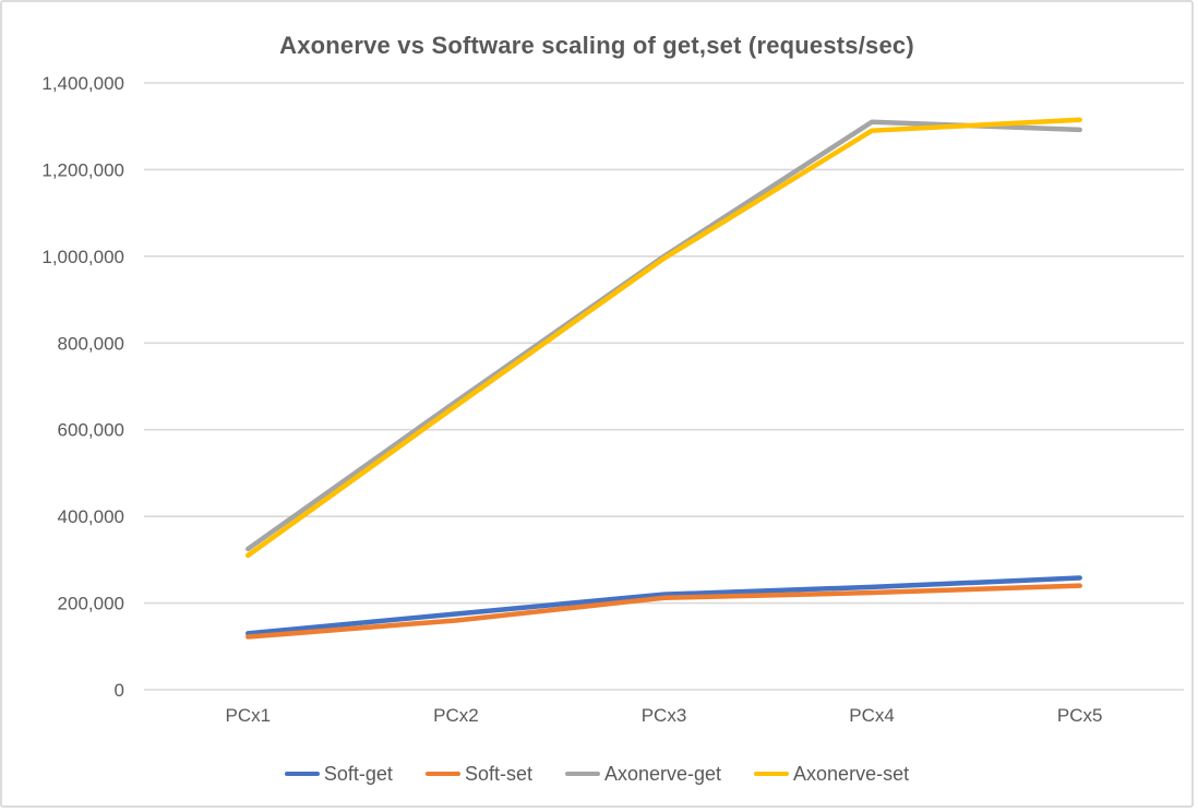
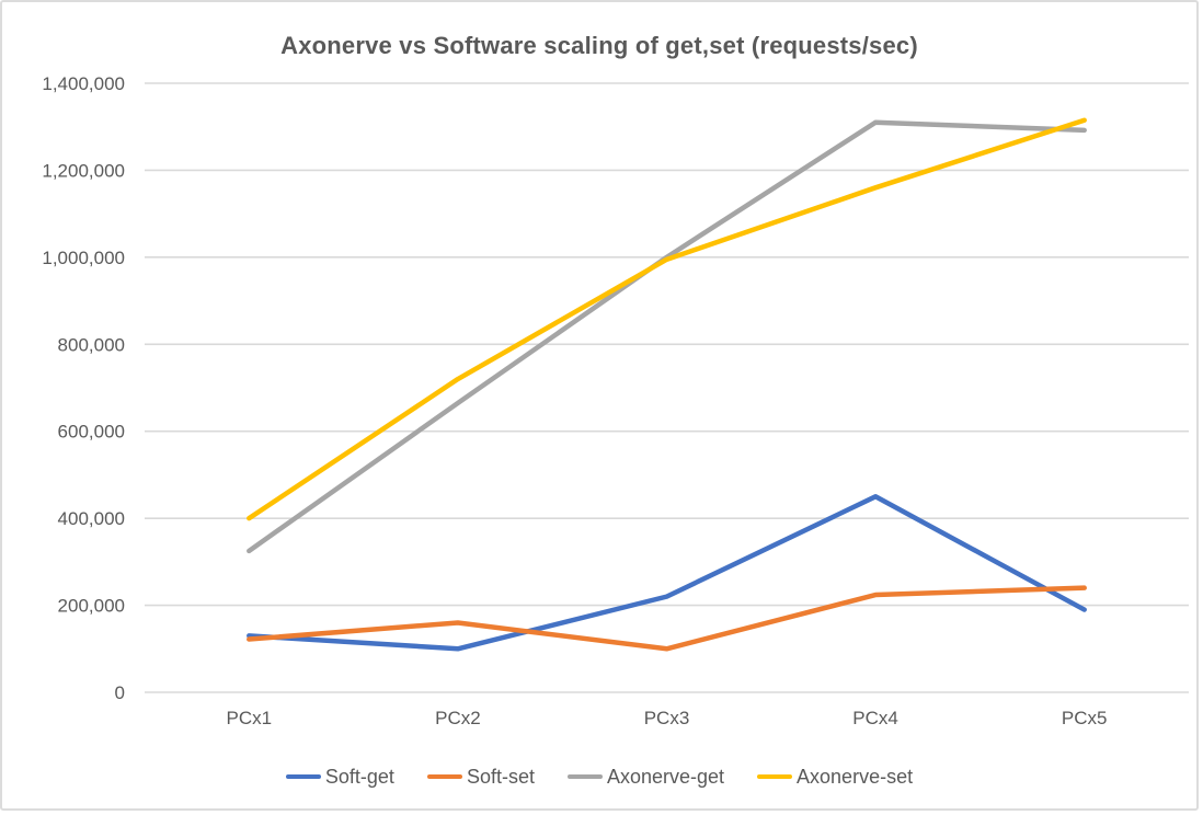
Axonerve-set/PCx1: 310000 -> 400000
Soft-get/PCx2: 180000 -> 100000
Axonerve-set/PCx2: 660000 -> 720000
Soft-set/PCx3: 210000 -> 100000
Soft-get/PCx4: 240000 -> 450000
Axonerve-set/PCx4: 1290000 -> 1160000
Soft-get/PCx5: 260000 -> 190000
